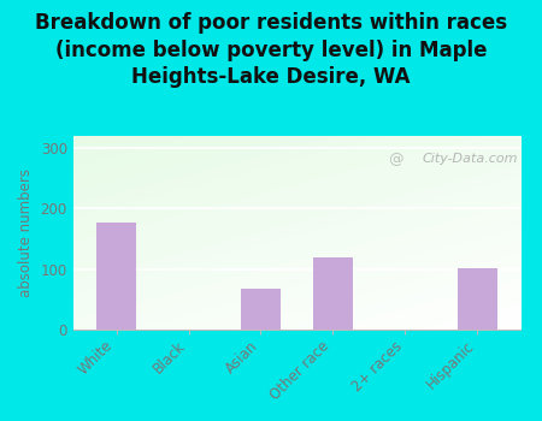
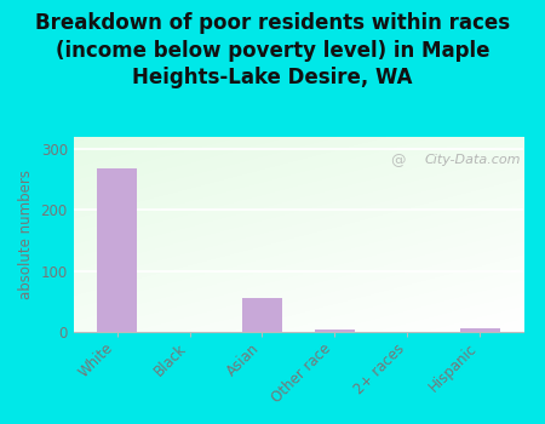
White: 176 -> 268
Asian: 68 -> 55
Other race: 120 -> 4
Hispanic: 102 -> 7
